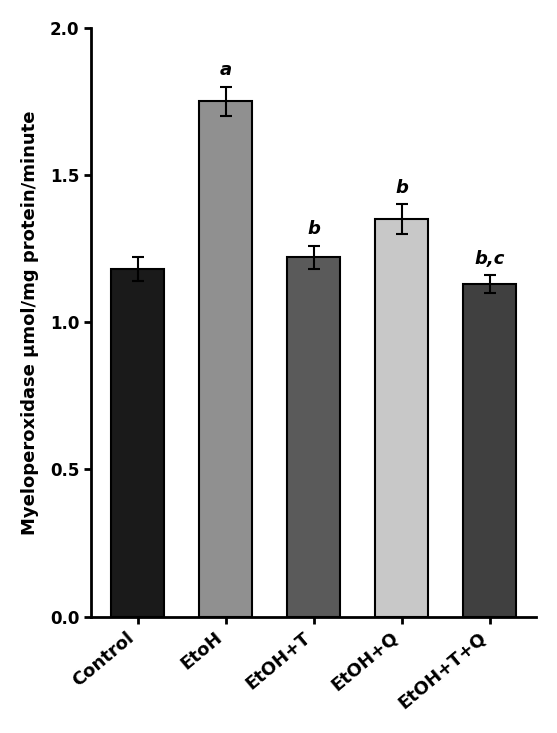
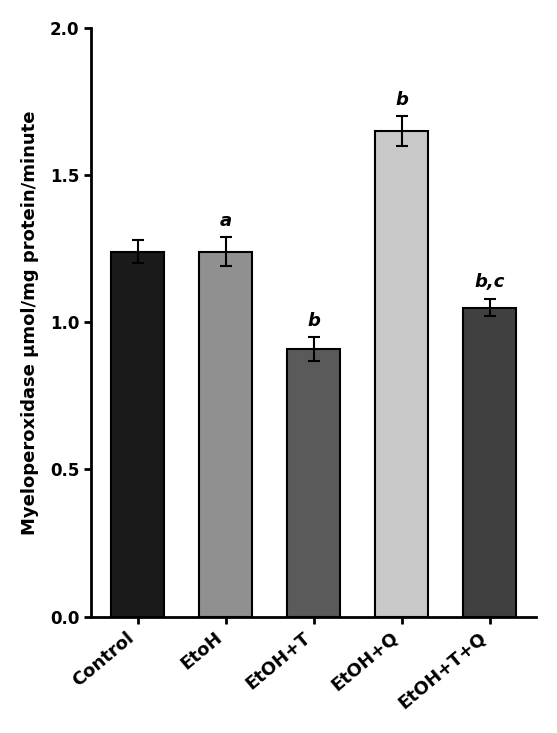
Control: 1.18 -> 1.24
EtoH: 1.75 -> 1.24
EtOH+T: 1.22 -> 0.91
EtOH+Q: 1.35 -> 1.65
EtOH+T+Q: 1.13 -> 1.05
